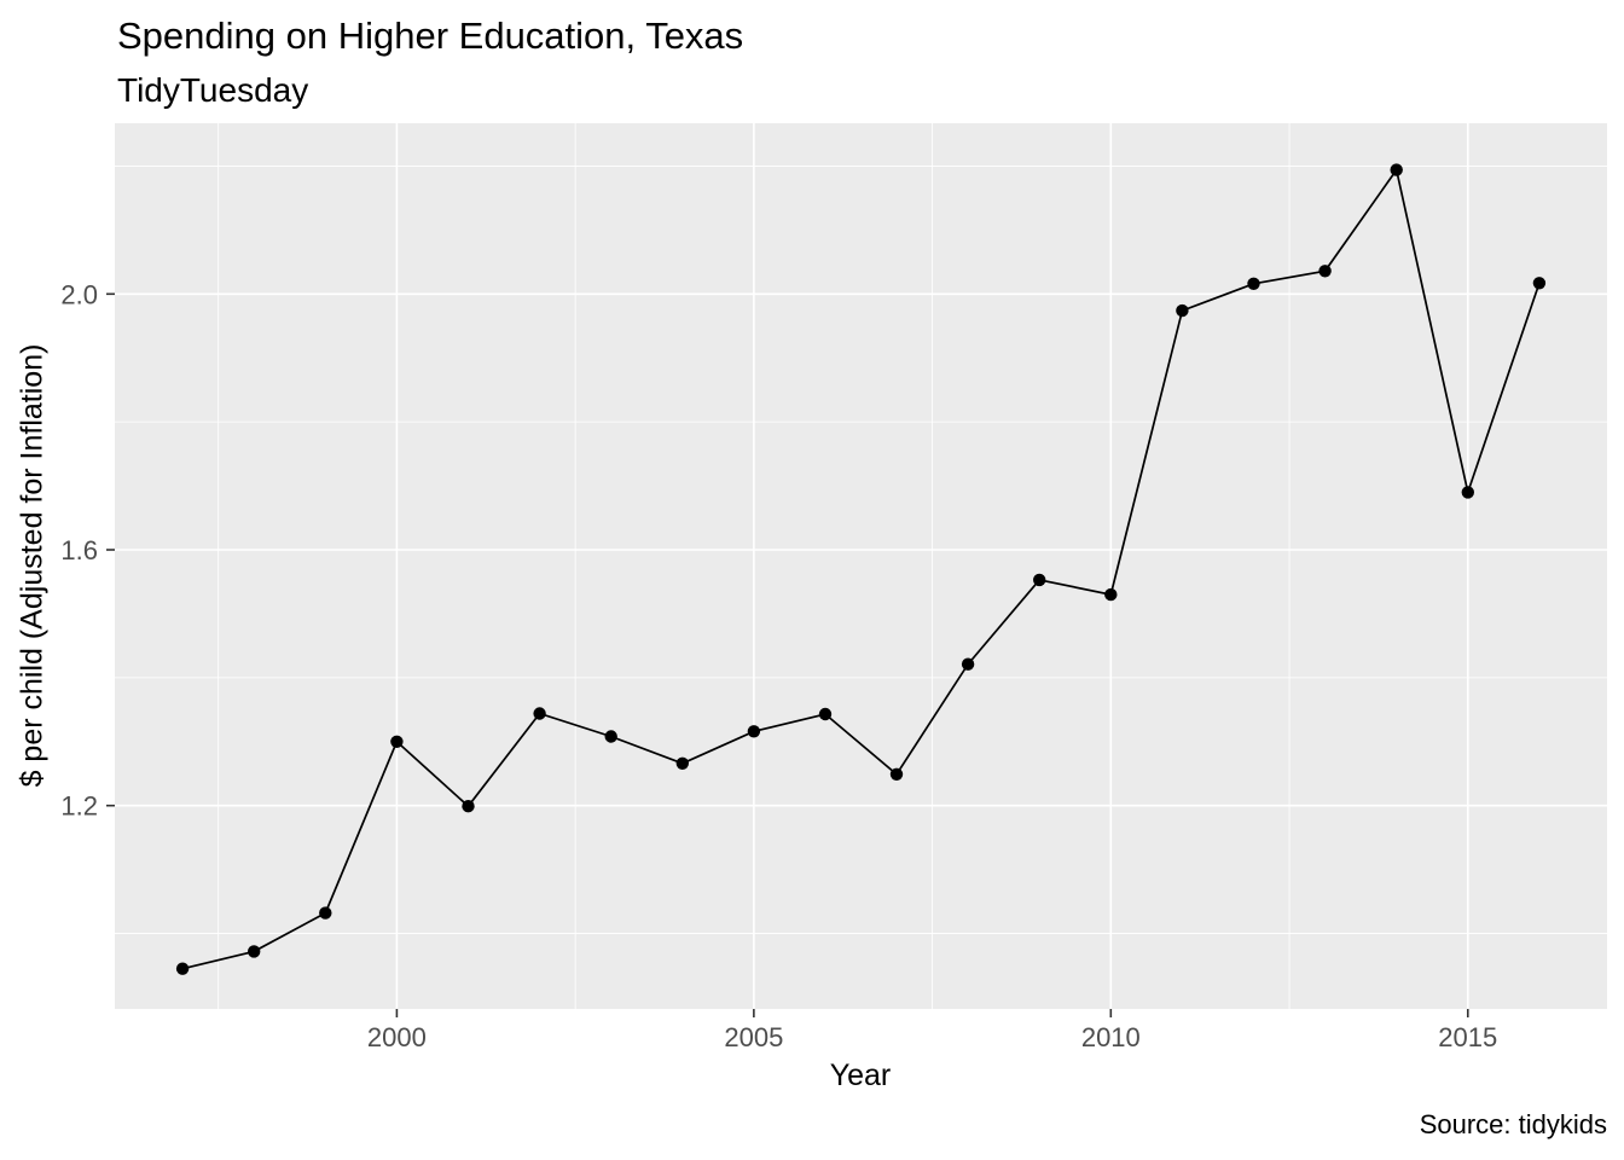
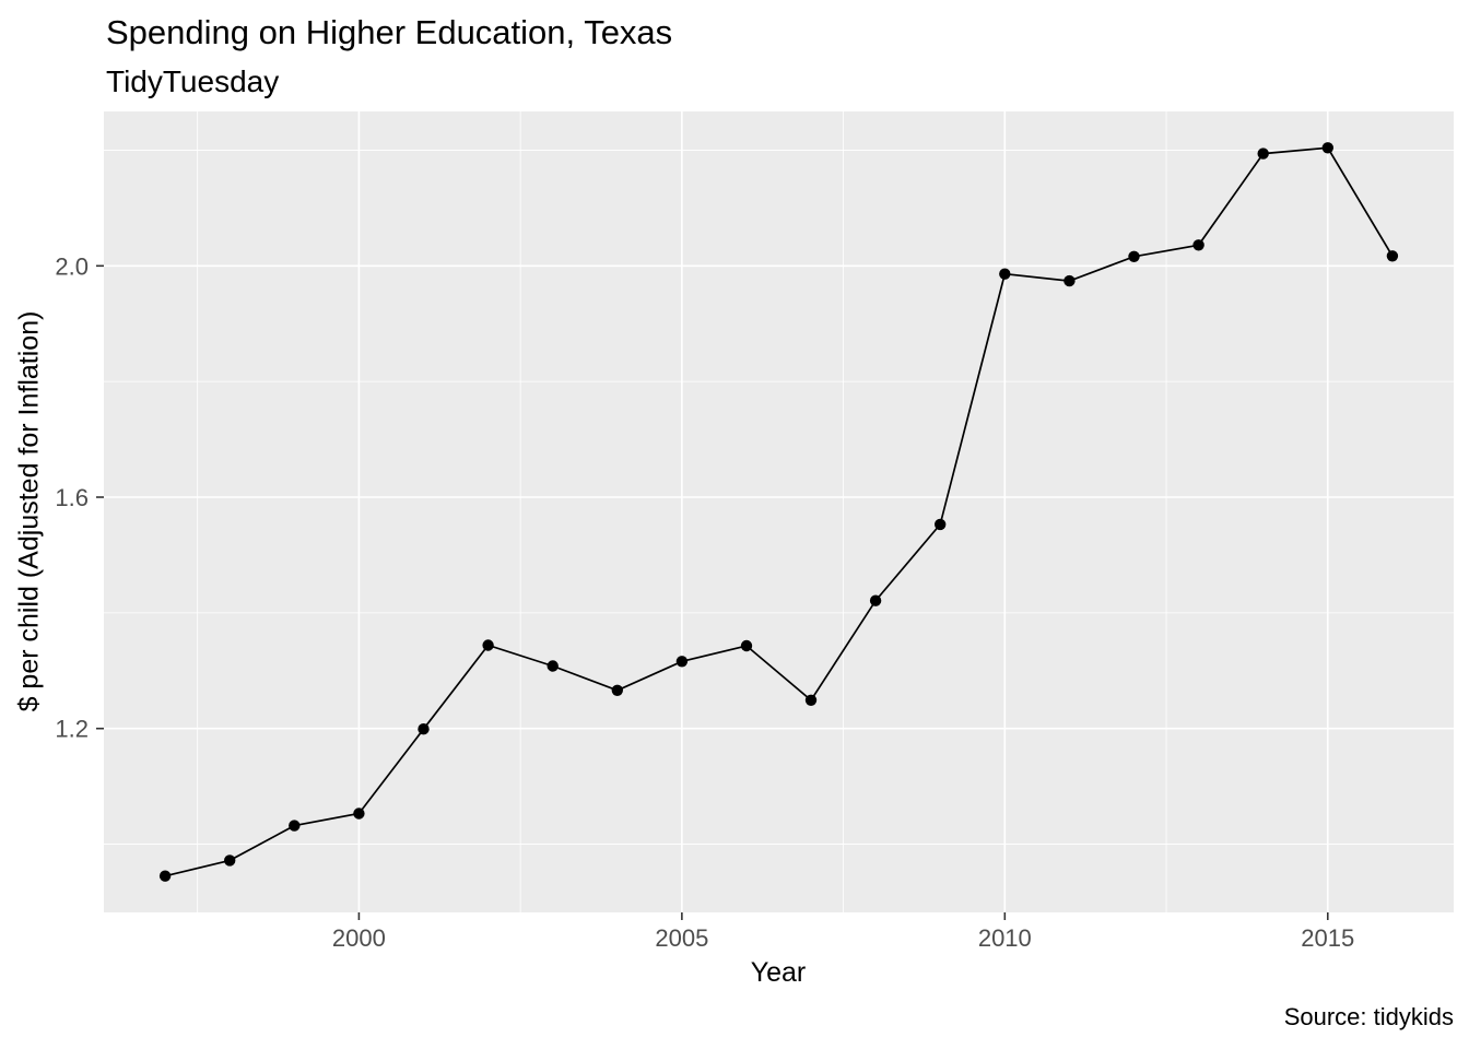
2000: 1.30 -> 1.05
2010: 1.53 -> 1.99
2015: 1.69 -> 2.20
